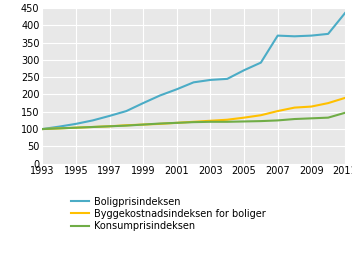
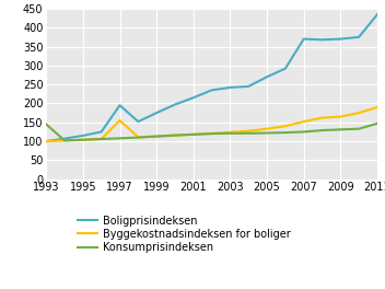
Konsumprisindeksen/1993: 100 -> 145
Boligprisindeksen/1997: 138 -> 195
Byggekostnadsindeksen for boliger/1997: 108 -> 155
